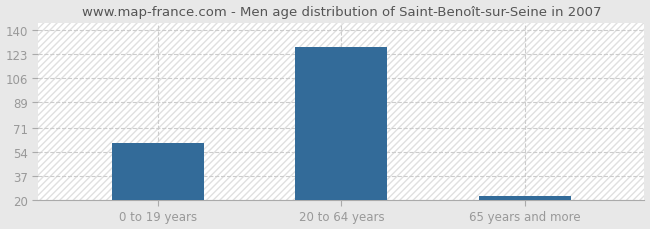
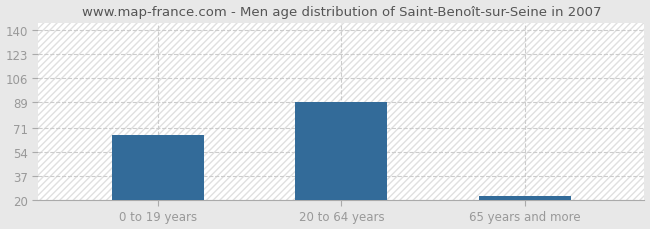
0 to 19 years: 60 -> 66
20 to 64 years: 128 -> 89
